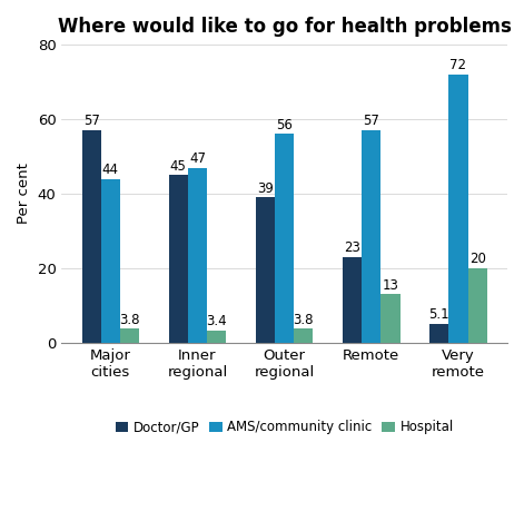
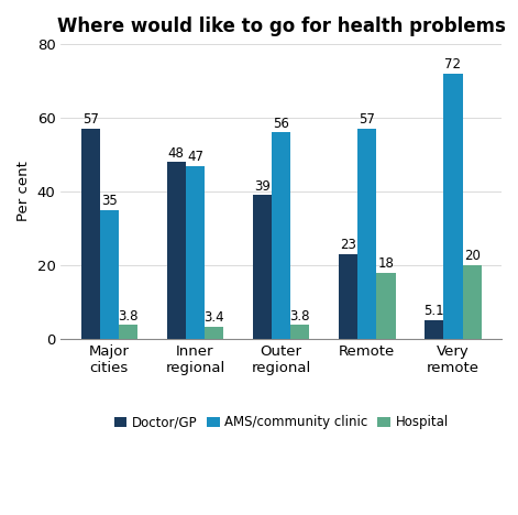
AMS/community clinic/Major cities: 44 -> 35
Doctor/GP/Inner regional: 45 -> 48
Hospital/Remote: 13 -> 18
